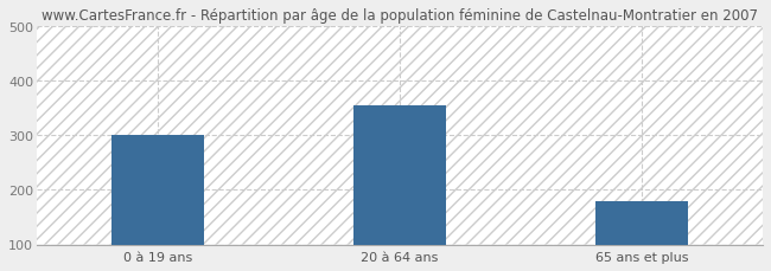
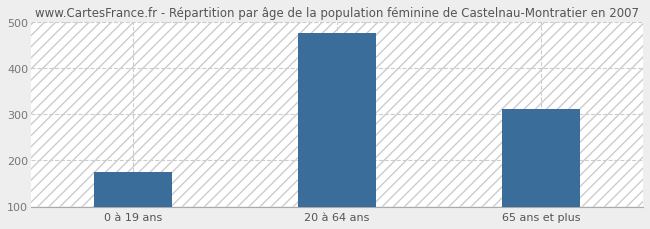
0 à 19 ans: 300 -> 175
20 à 64 ans: 355 -> 476
65 ans et plus: 180 -> 310
